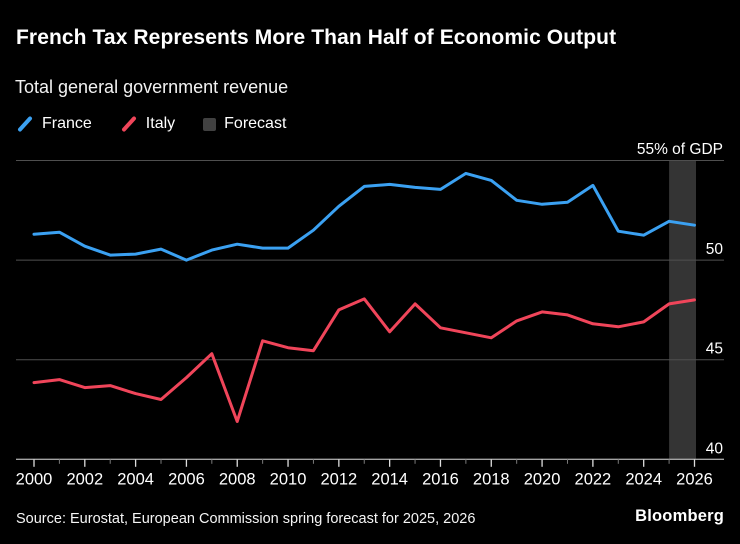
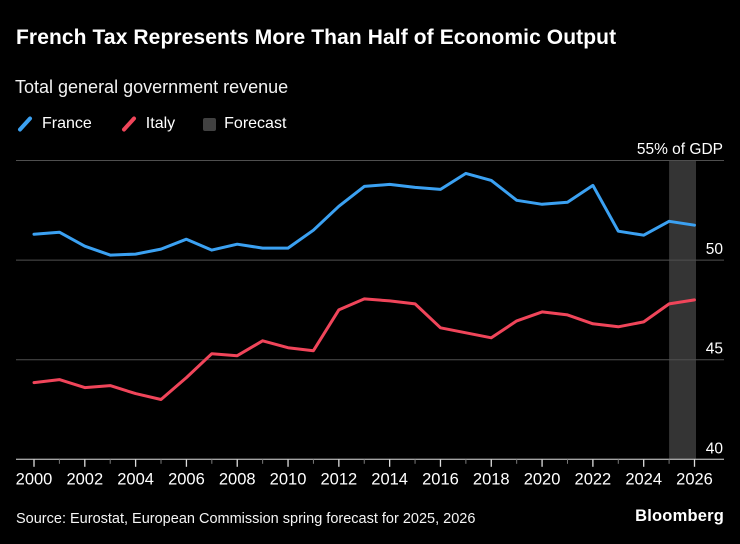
France/2006: 50.0 -> 51.0
Italy/2008: 41.9 -> 45.2
Italy/2014: 46.4 -> 48.0
